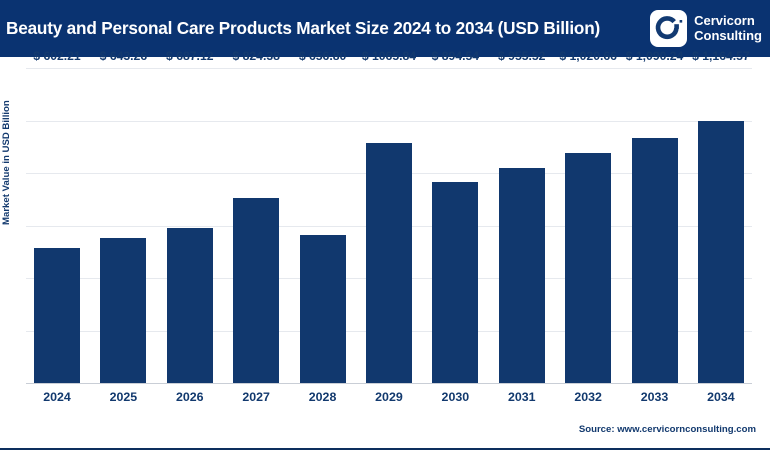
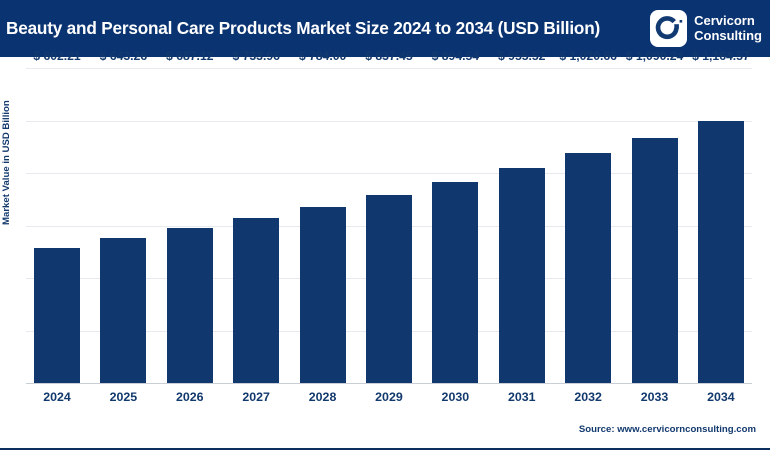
2027: 824.38 -> 733.96
2028: 656.80 -> 784.00
2029: 1065.84 -> 837.45
